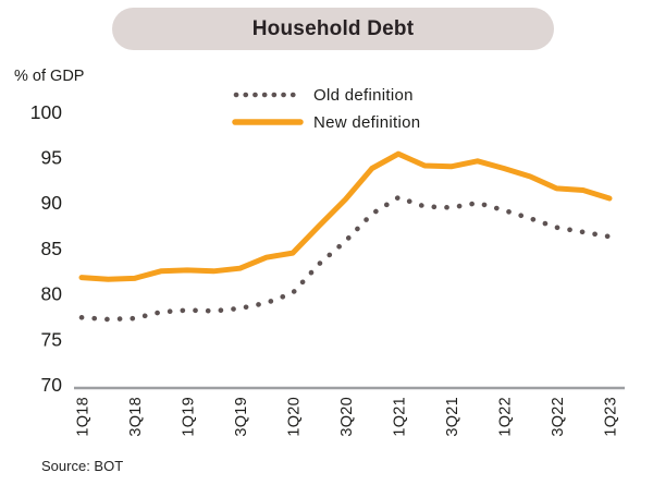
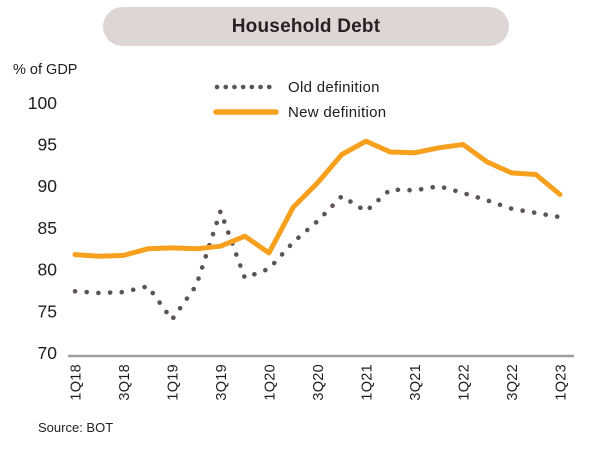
Old definition/1Q19: 78 -> 74
Old definition/3Q19: 78 -> 87
New definition/1Q20: 84 -> 82
Old definition/1Q21: 91 -> 87
New definition/1Q22: 94 -> 95
New definition/1Q23: 90 -> 89
